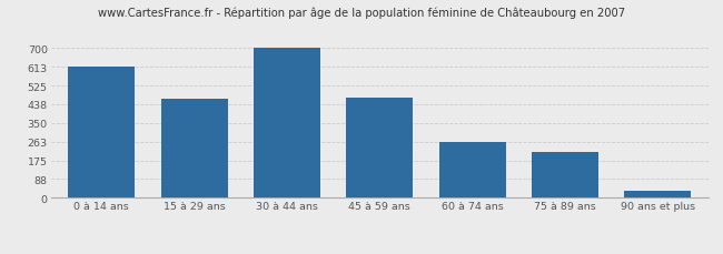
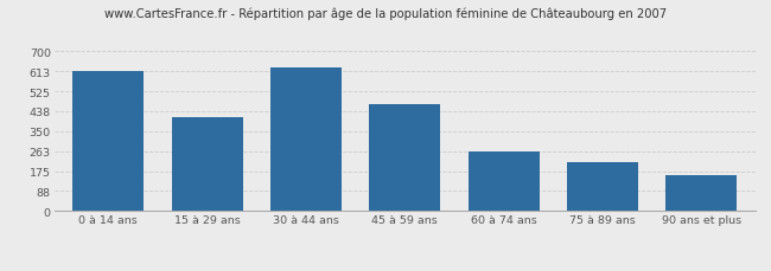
15 à 29 ans: 460 -> 410
30 à 44 ans: 700 -> 630
90 ans et plus: 40 -> 160
